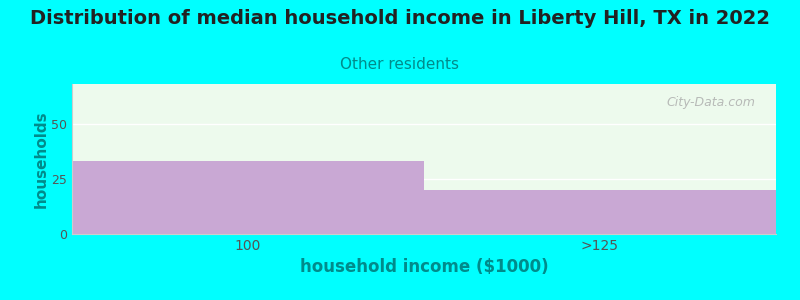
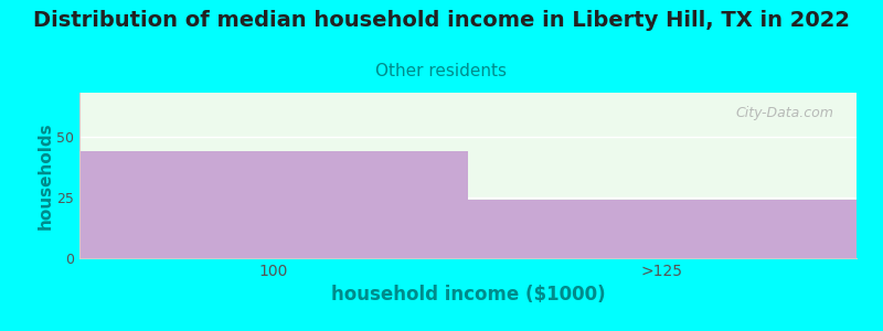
100: 33 -> 44
>125: 20 -> 24
